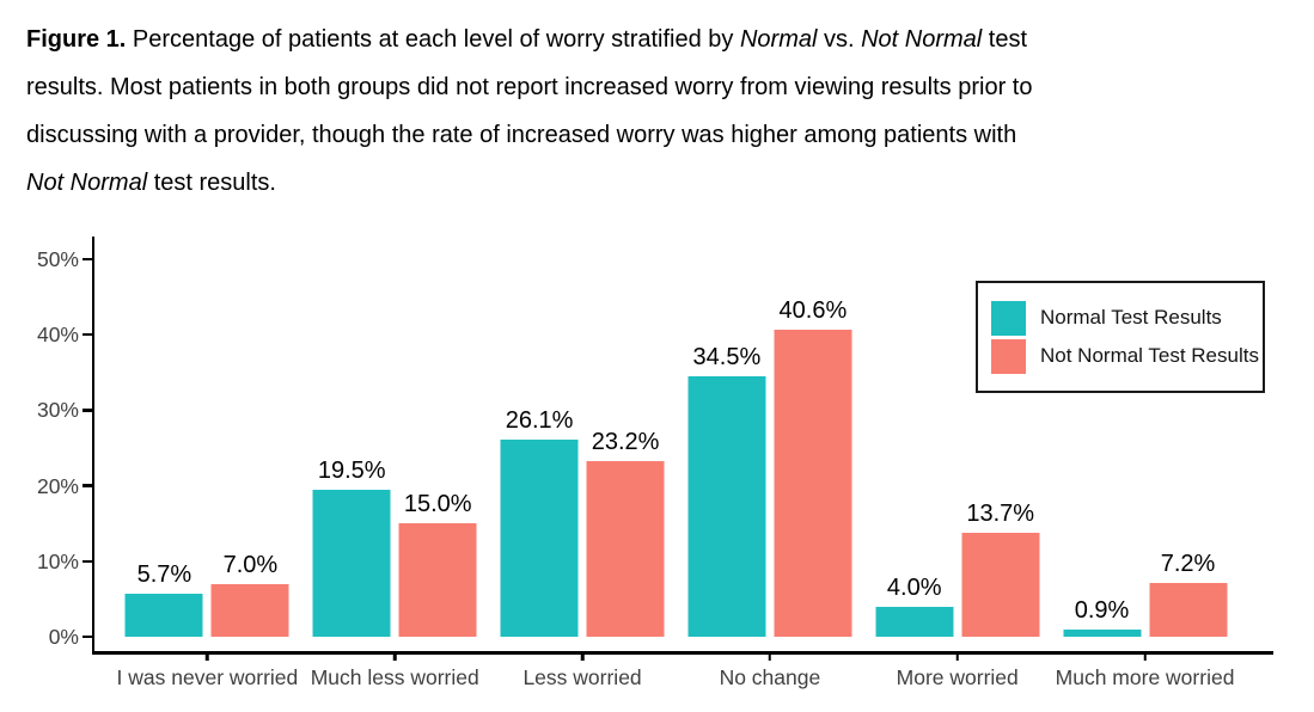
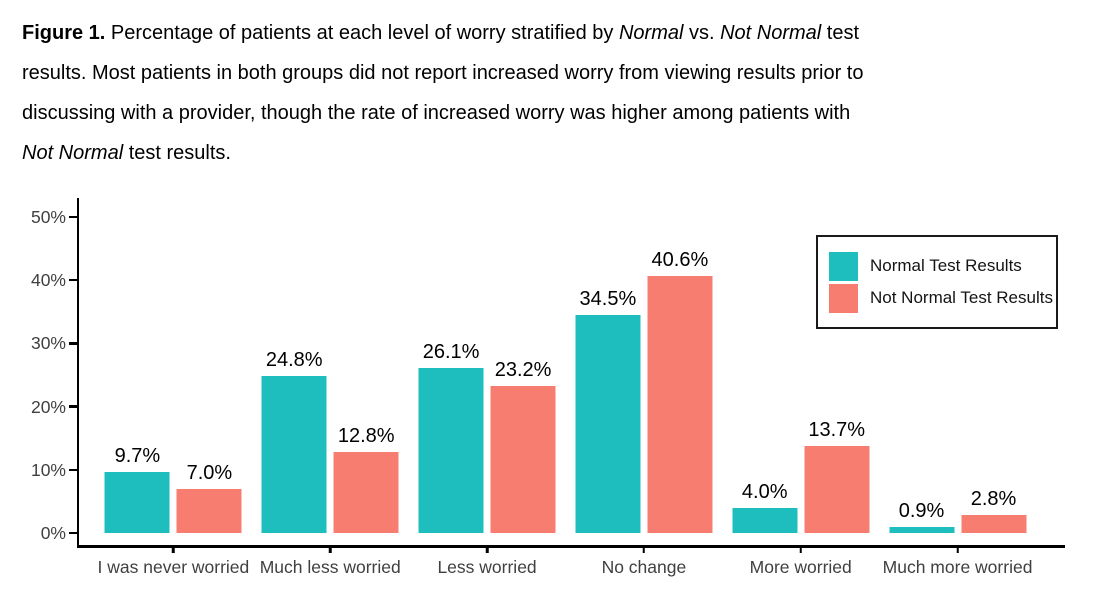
Normal Test Results/I was never worried: 5.7% -> 9.7%
Normal Test Results/Much less worried: 19.5% -> 24.8%
Not Normal Test Results/Much less worried: 15.0% -> 12.8%
Not Normal Test Results/Much more worried: 7.2% -> 2.8%
